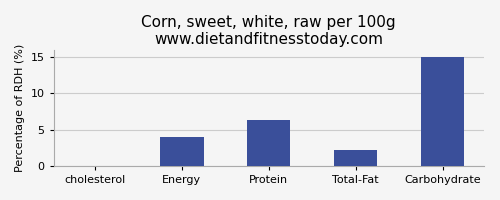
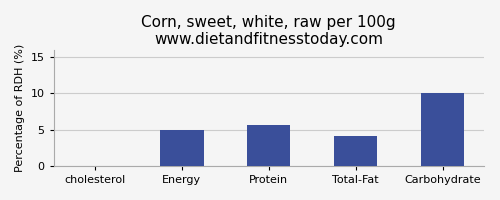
Energy: 4.0 -> 5.0
Protein: 6.3 -> 5.6
Total-Fat: 2.2 -> 4.2
Carbohydrate: 15.0 -> 10.0
